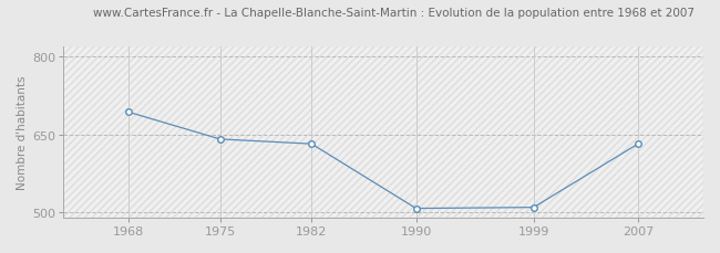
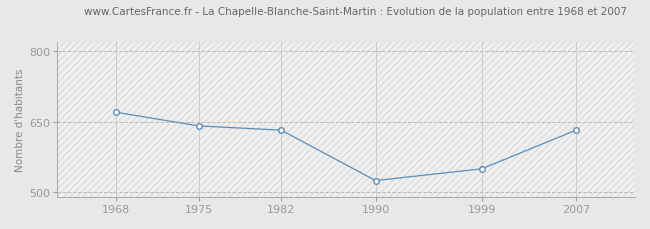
1968: 693 -> 670
1990: 508 -> 525
1999: 510 -> 550
